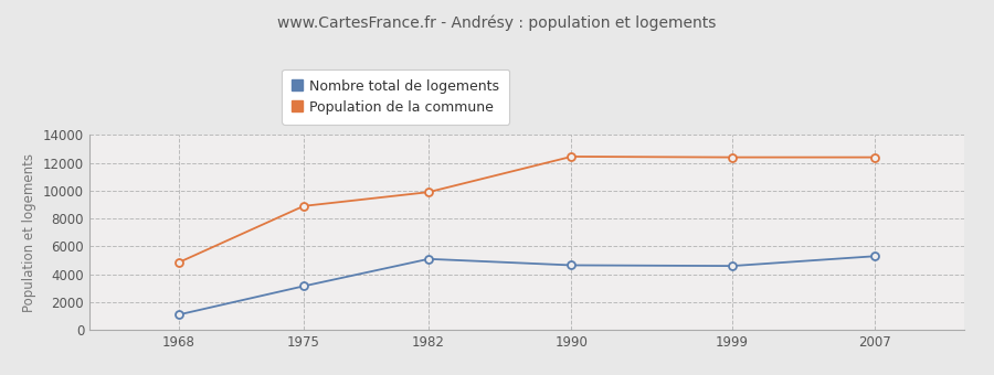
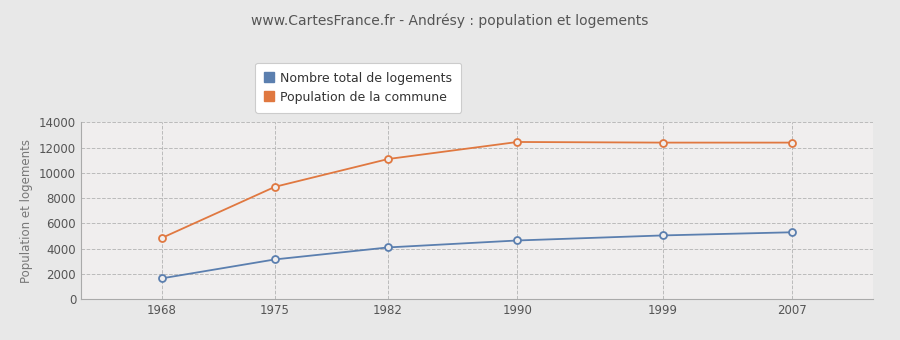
Nombre total de logements/1968: 1100 -> 1600
Nombre total de logements/1982: 5100 -> 4100
Population de la commune/1982: 9900 -> 11100
Nombre total de logements/1999: 4600 -> 5000
